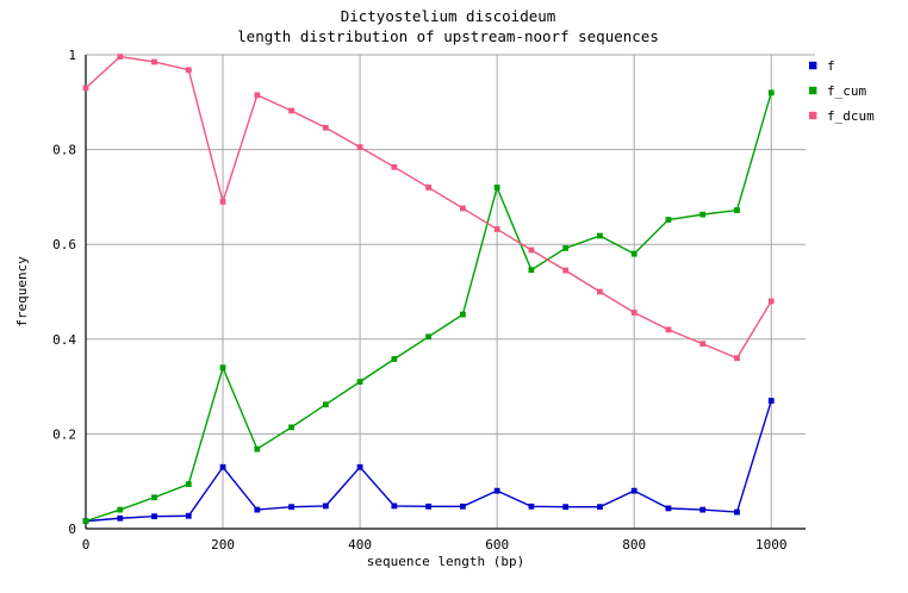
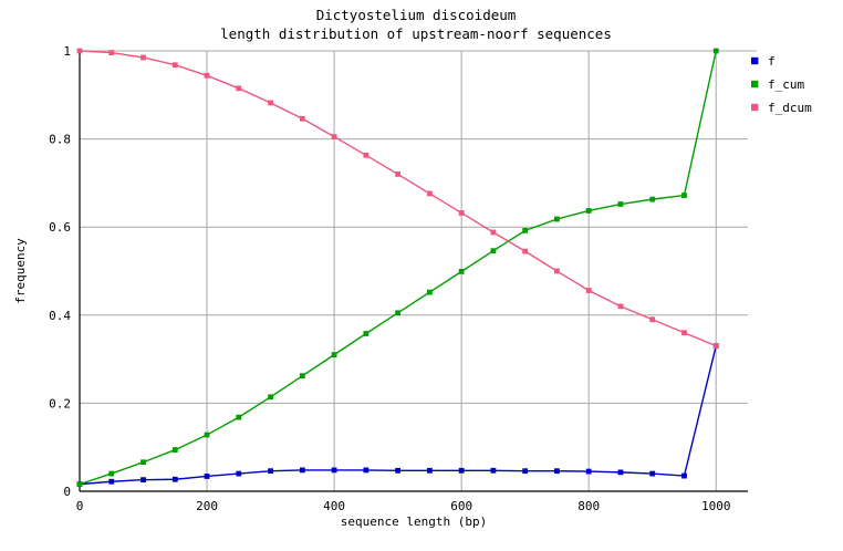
f_dcum/0: 0.93 -> 1.00
f/200: 0.13 -> 0.03
f_cum/200: 0.34 -> 0.13
f_dcum/200: 0.69 -> 0.94
f/400: 0.13 -> 0.05
f/600: 0.08 -> 0.05
f_cum/600: 0.72 -> 0.50
f/800: 0.08 -> 0.04
f_cum/800: 0.58 -> 0.64
f/1000: 0.27 -> 0.33
f_cum/1000: 0.92 -> 1.00
f_dcum/1000: 0.48 -> 0.33
